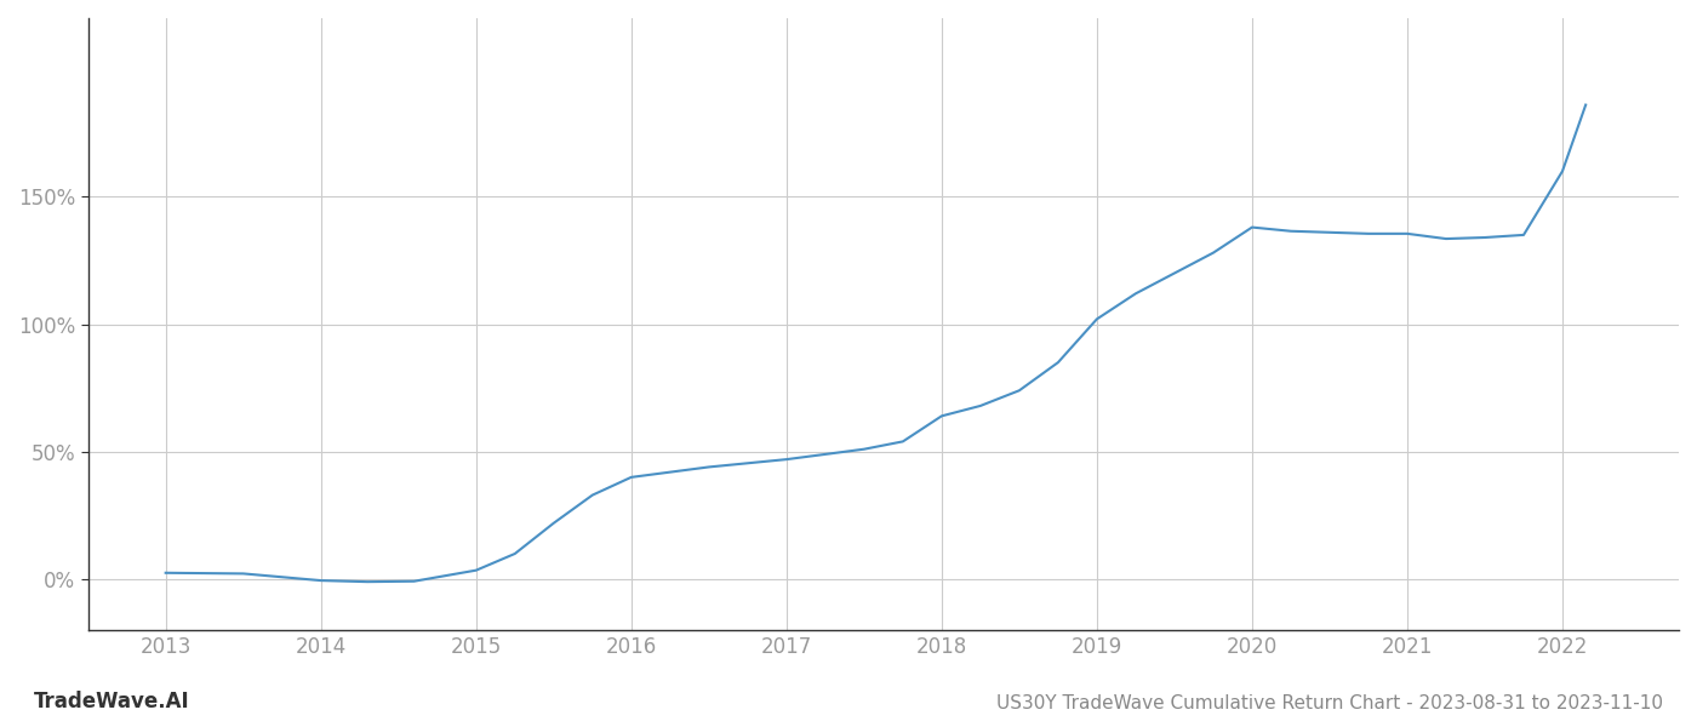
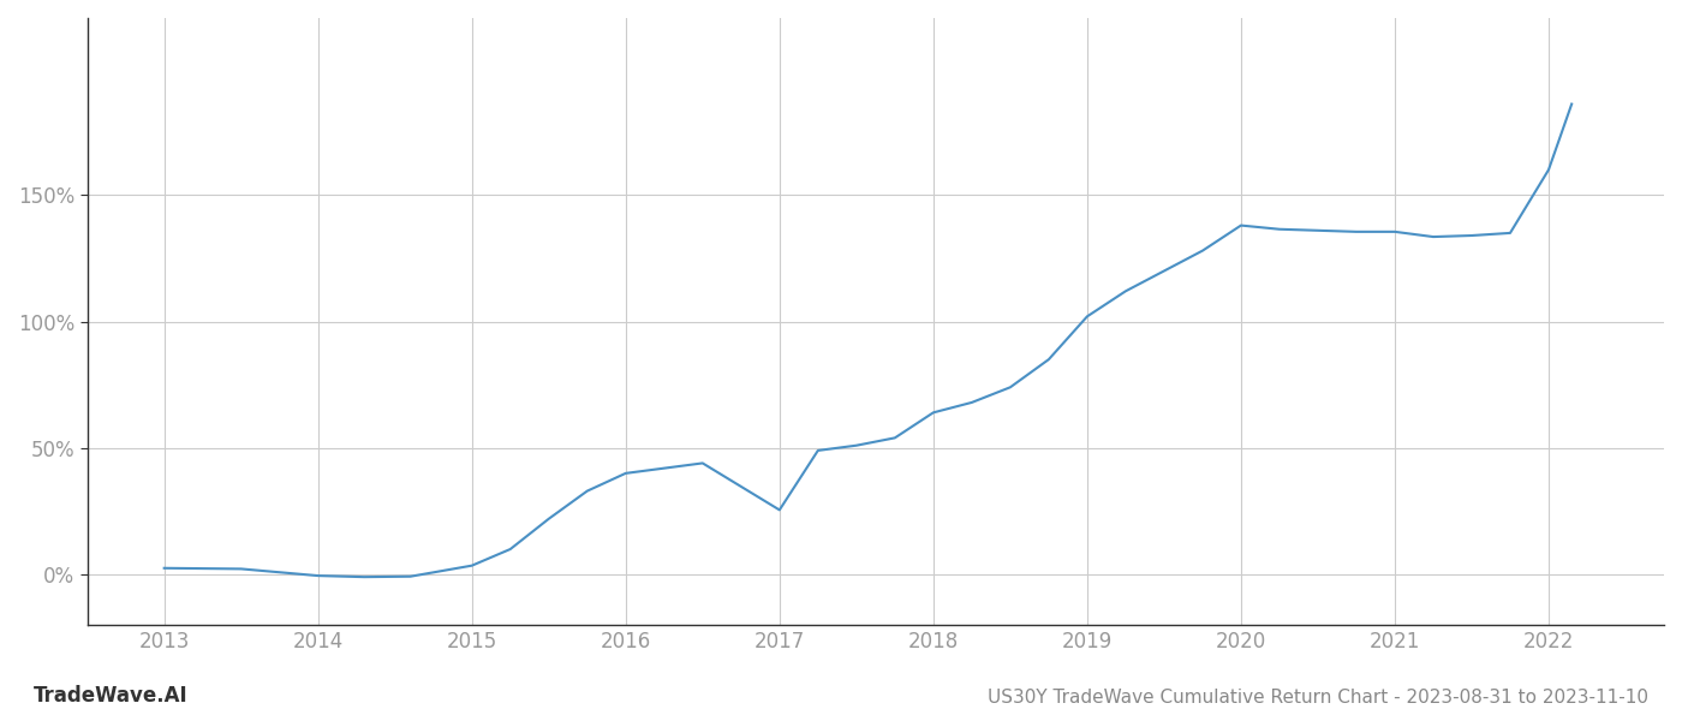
2017: 47.0% -> 25.5%
